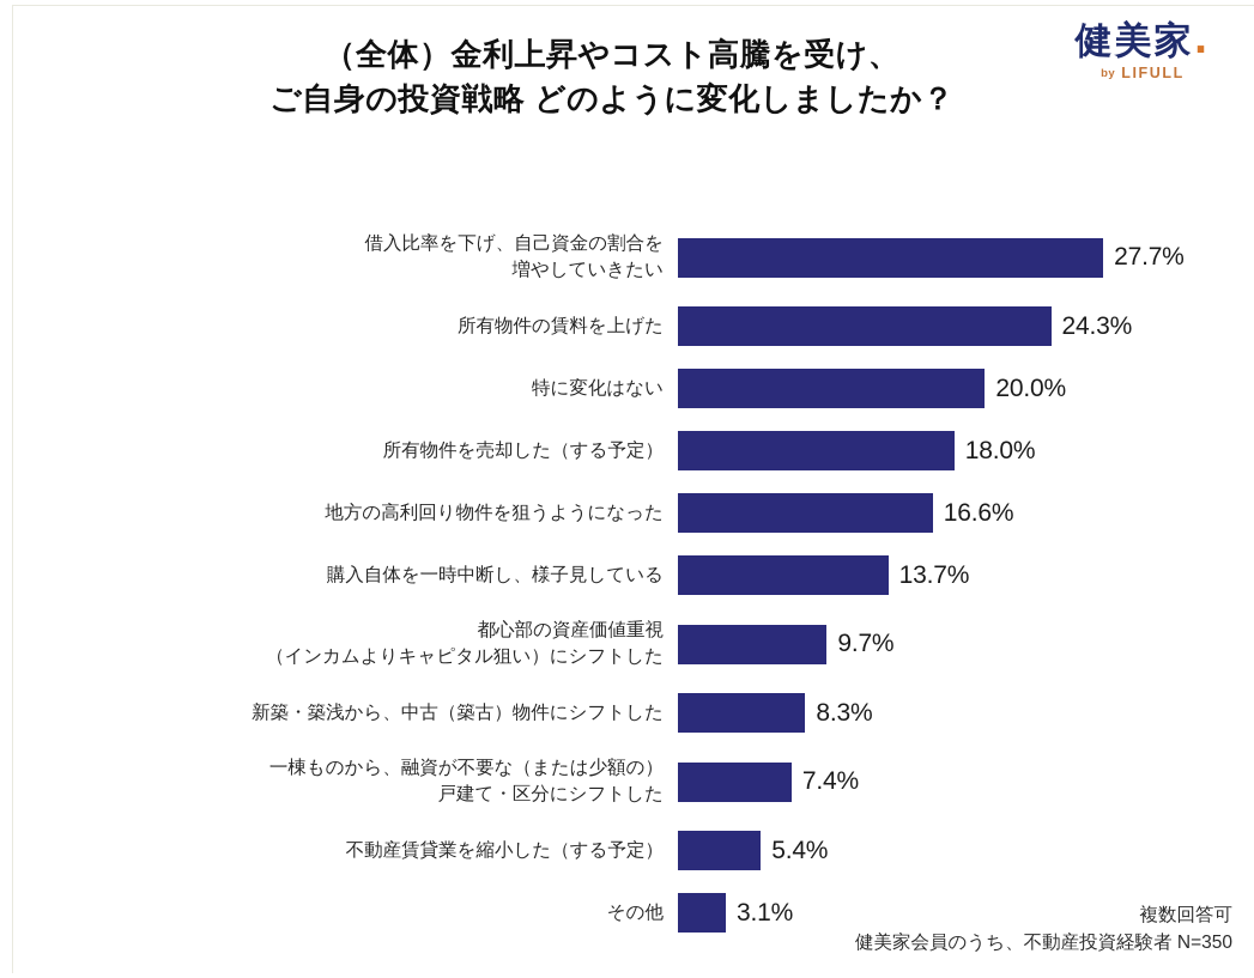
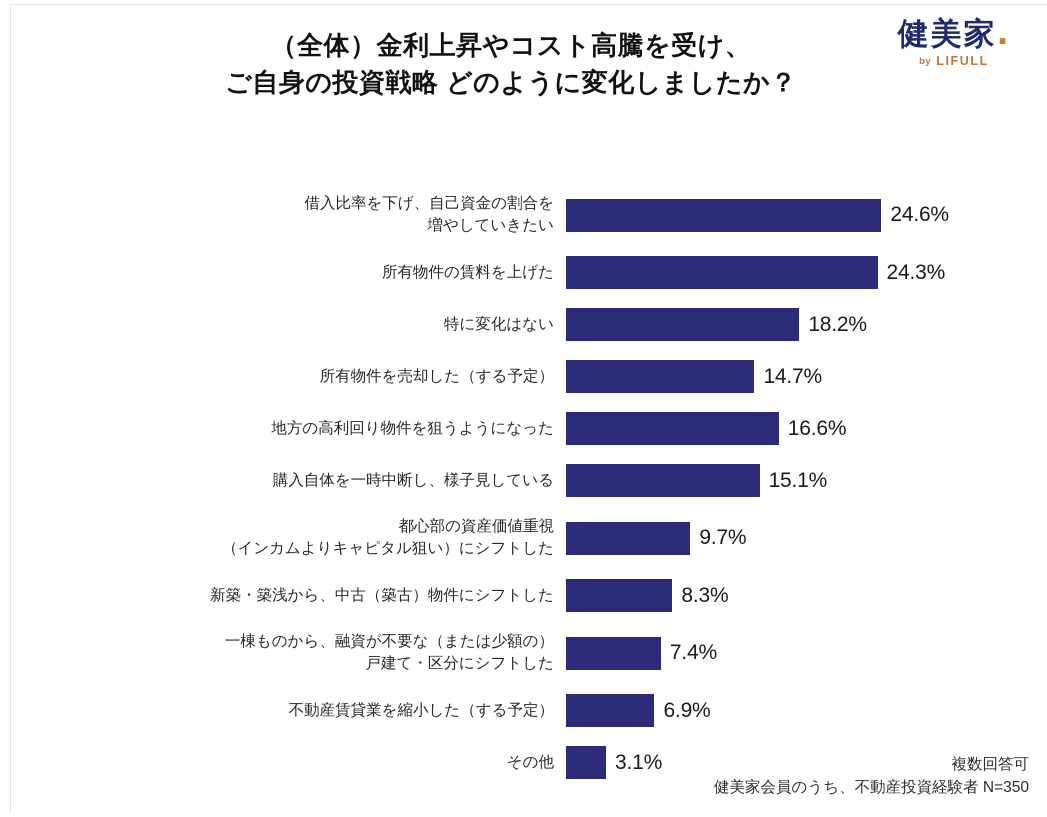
借入比率を下げ、自己資金の割合を 増やしていきたい: 27.7% -> 24.6%
特に変化はない: 20.0% -> 18.2%
所有物件を売却した（する予定）: 18.0% -> 14.7%
購入自体を一時中断し、様子見している: 13.7% -> 15.1%
不動産賃貸業を縮小した（する予定）: 5.4% -> 6.9%
